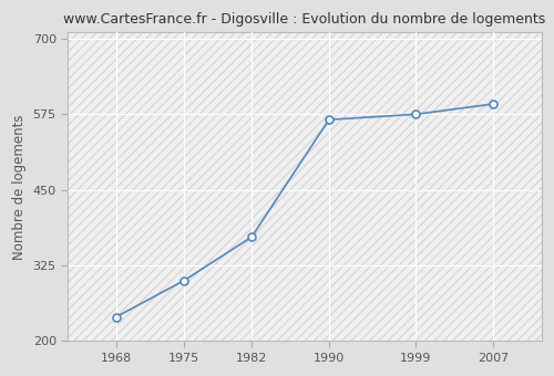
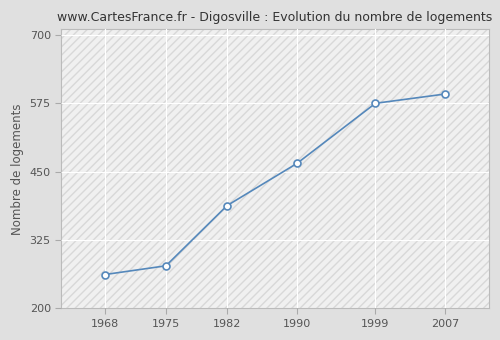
1968: 240 -> 262
1975: 300 -> 278
1982: 372 -> 388
1990: 566 -> 465
